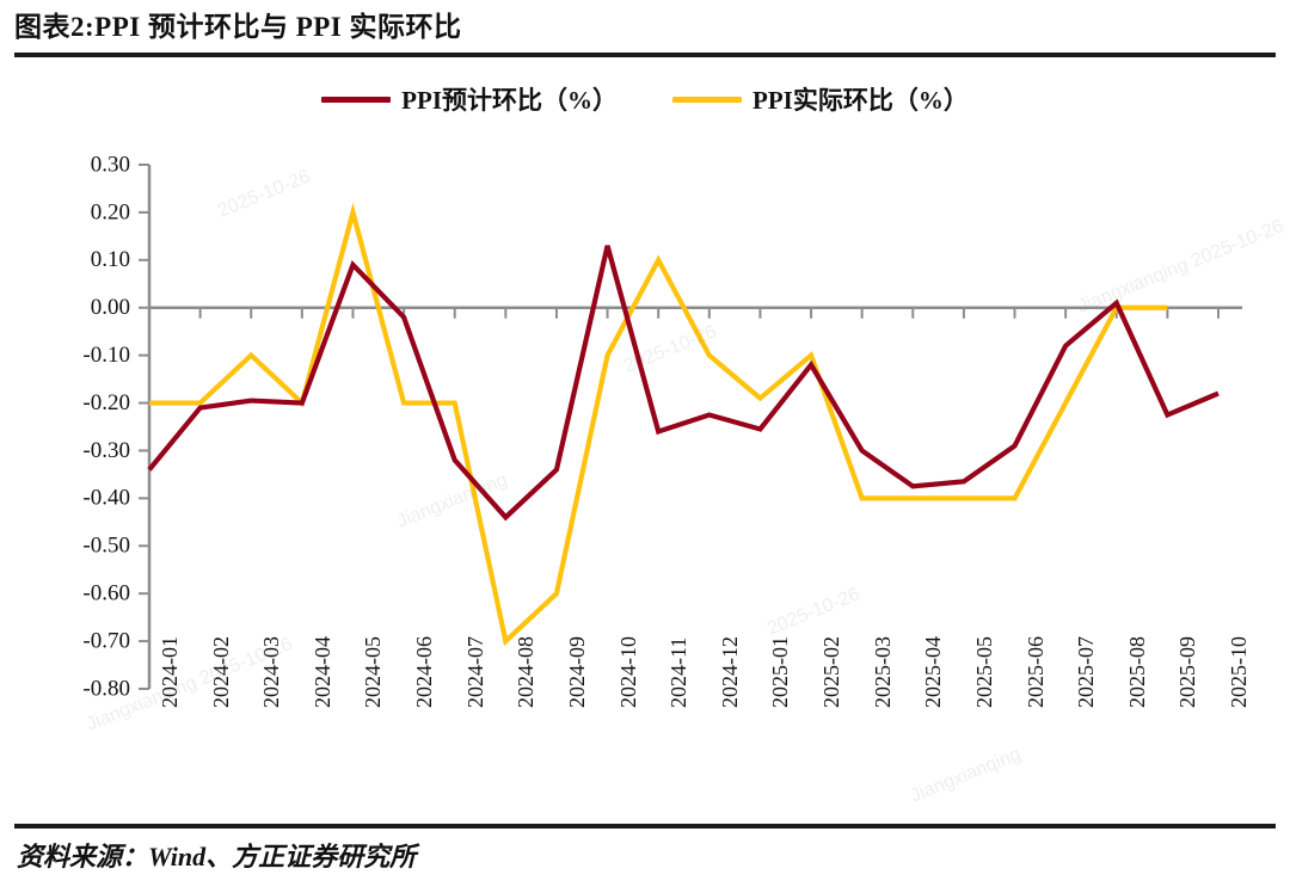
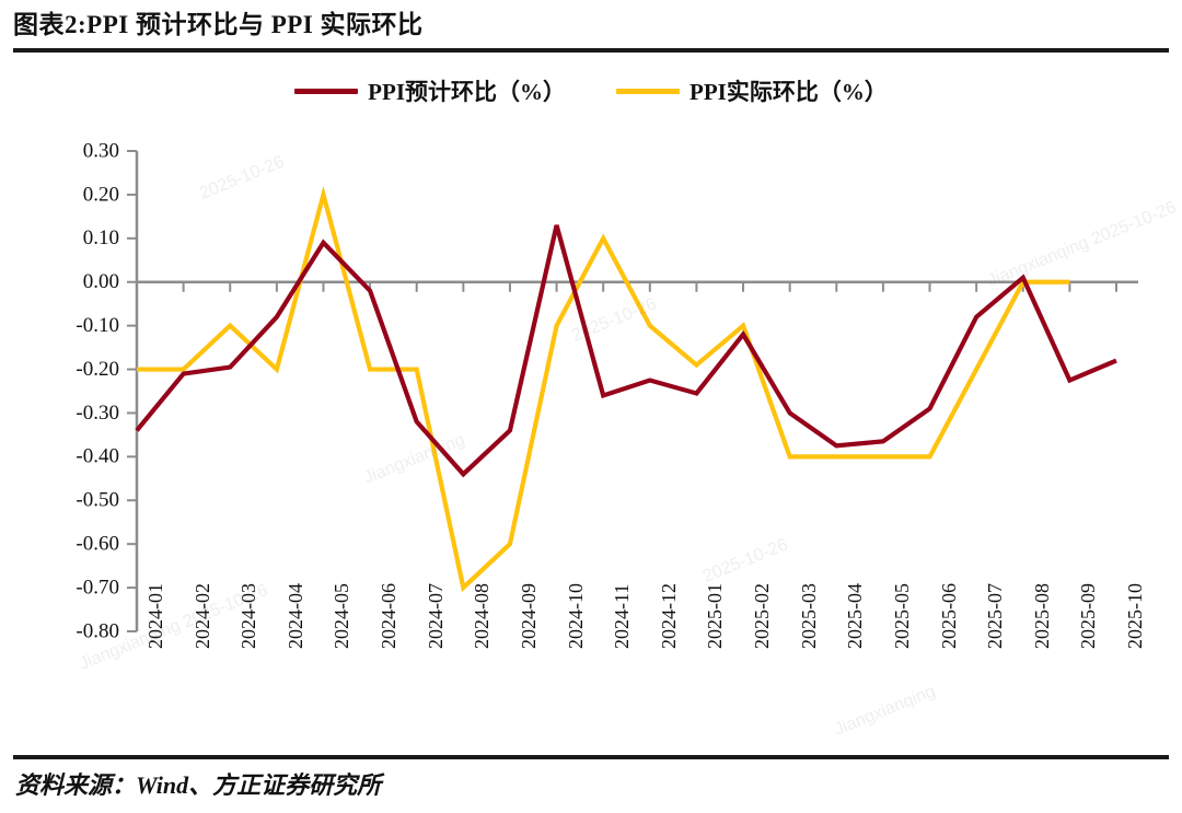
PPI预计环比（%）/2024-04: -0.20 -> -0.08
